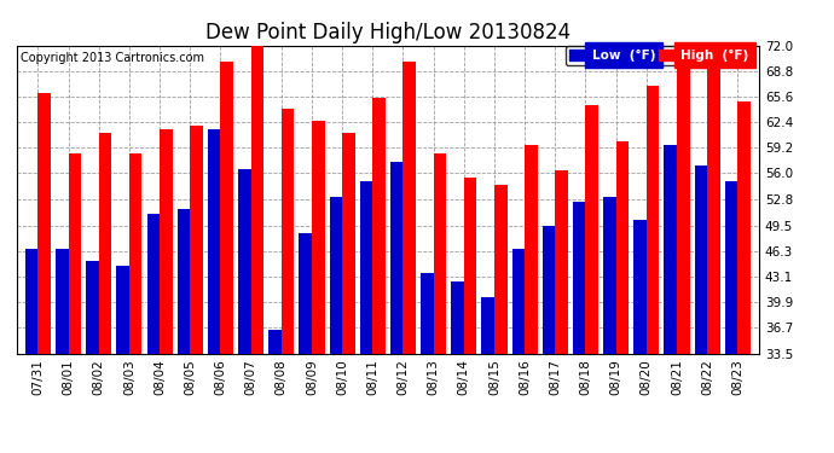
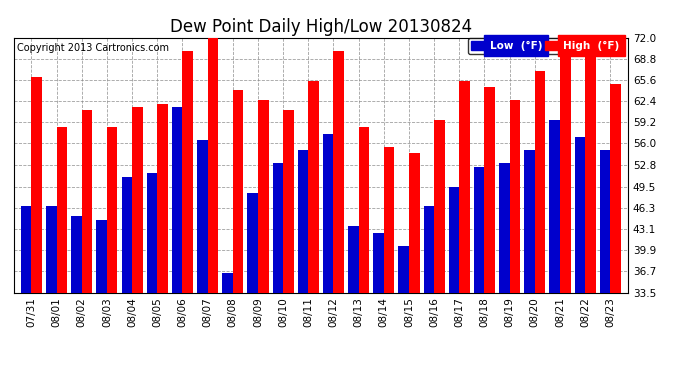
High (°F)/08/17: 56.4 -> 65.5
High (°F)/08/19: 60.0 -> 62.5
Low (°F)/08/20: 50.2 -> 55.0
